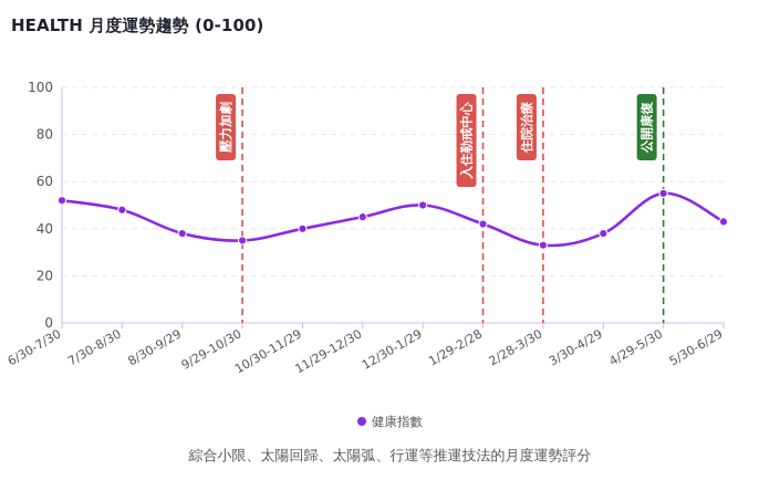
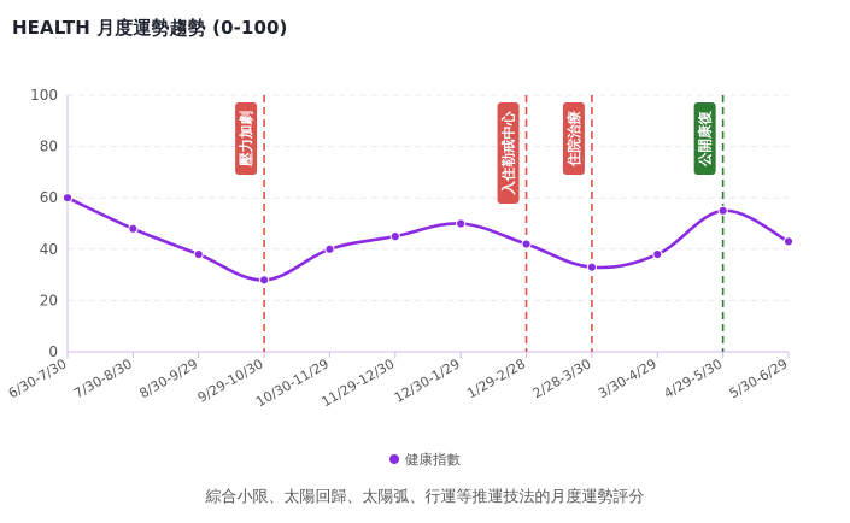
6/30-7/30: 52 -> 60
9/29-10/30: 35 -> 28
